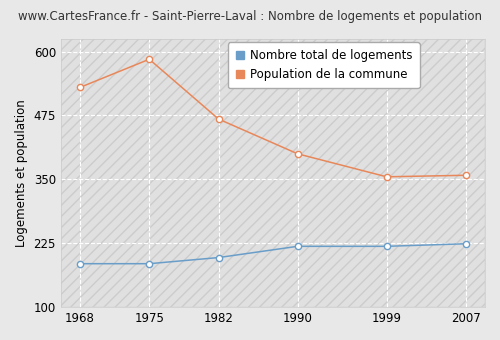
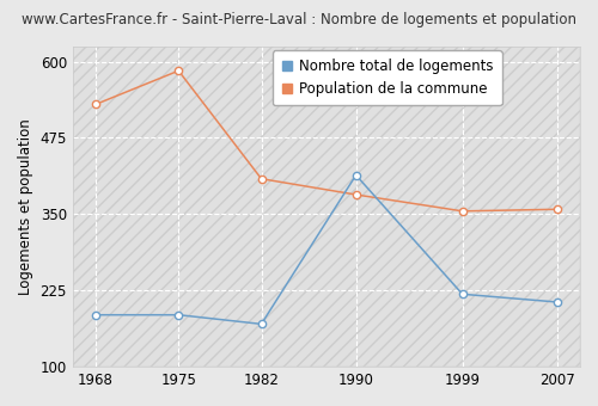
Nombre total de logements/1982: 197 -> 170
Population de la commune/1982: 468 -> 408
Nombre total de logements/1990: 219 -> 414
Population de la commune/1990: 400 -> 382
Nombre total de logements/2007: 224 -> 206
